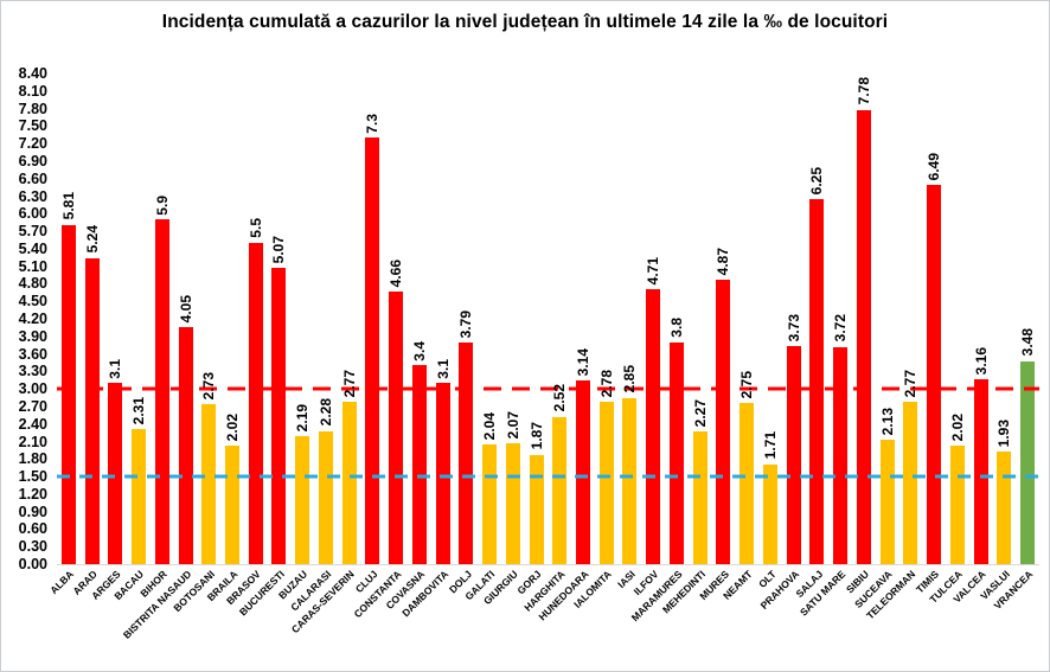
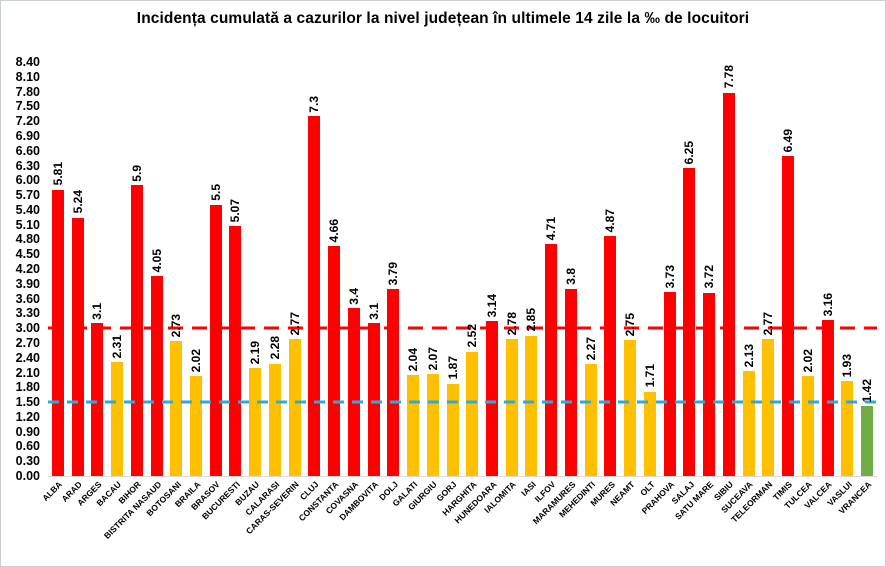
VRANCEA: 3.48 -> 1.42
